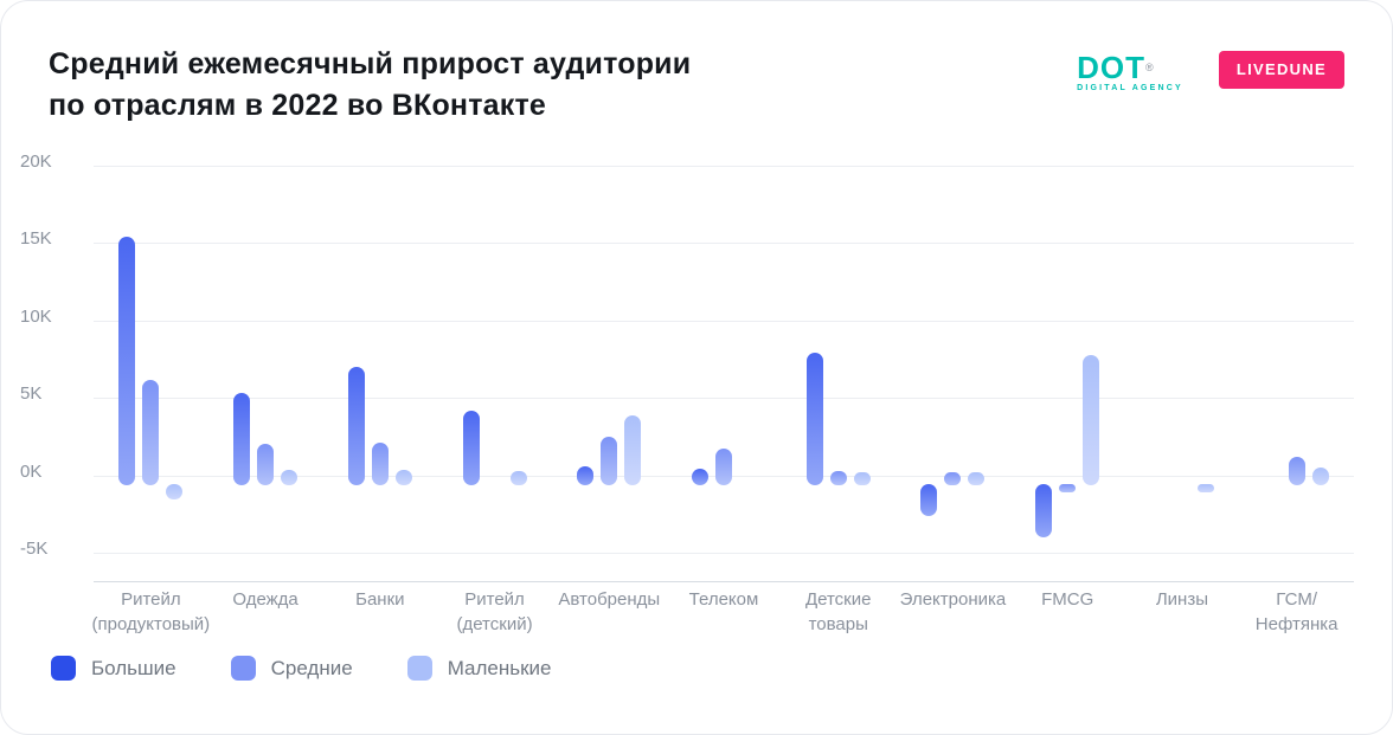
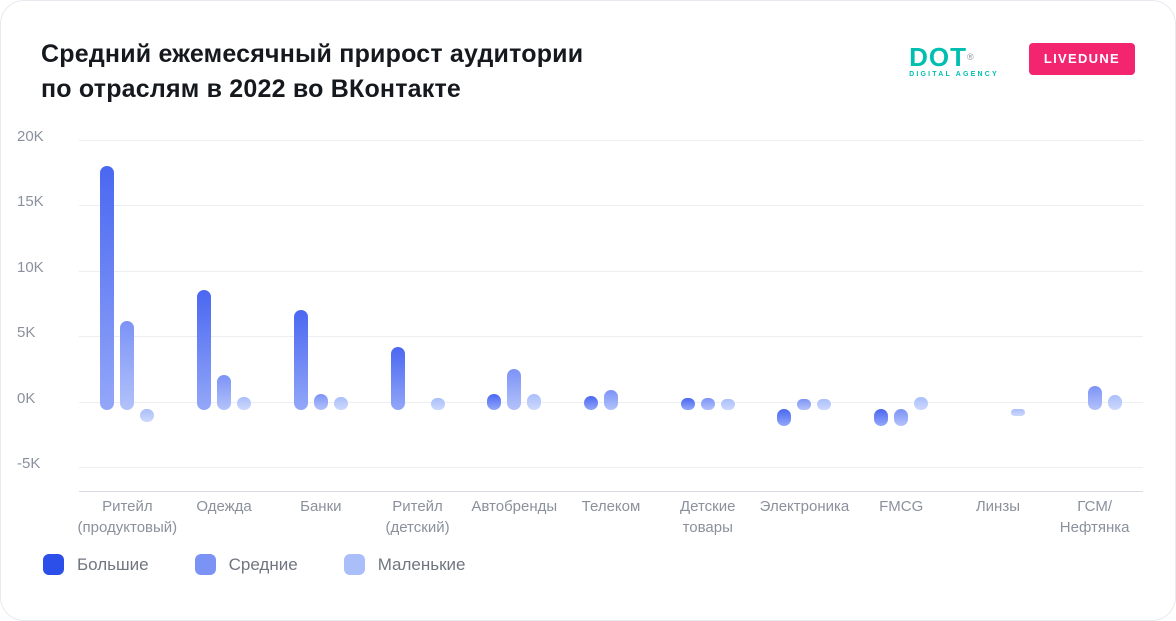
Большие/Ритейл (продуктовый): 15.4K -> 18.0K
Большие/Одежда: 5.3K -> 8.5K
Средние/Банки: 2.1K -> 0.6K
Маленькие/Автобренды: 3.9K -> 0.6K
Средние/Телеком: 1.7K -> 0.9K
Большие/Детские товары: 7.9K -> 0.3K
Большие/Электроника: -2.1K -> -1.3K
Большие/FMCG: -3.5K -> -1.3K
Средние/FMCG: -0.4K -> -1.3K
Маленькие/FMCG: 7.8K -> 0.3K
